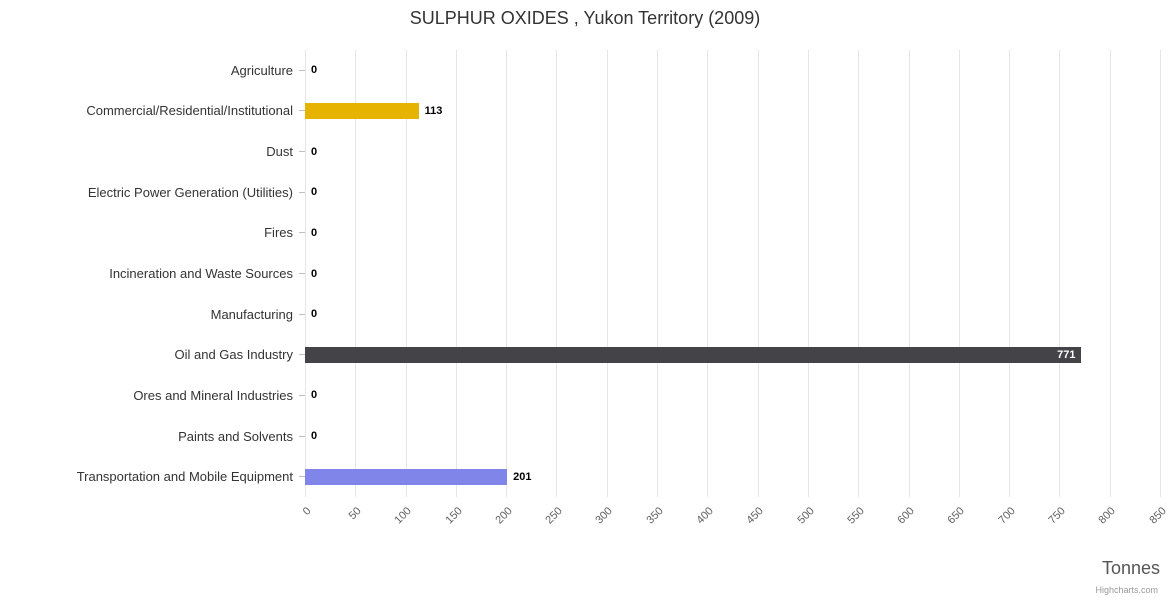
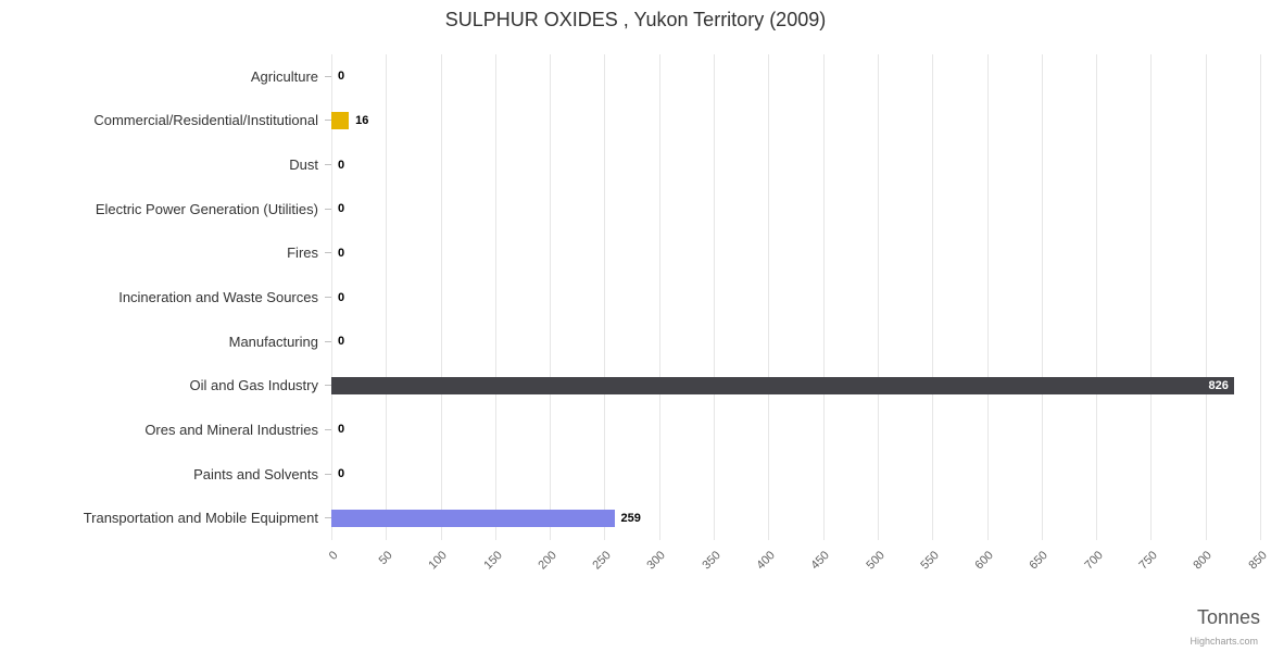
Commercial/Residential/Institutional: 113 -> 16
Oil and Gas Industry: 771 -> 826
Transportation and Mobile Equipment: 201 -> 259
